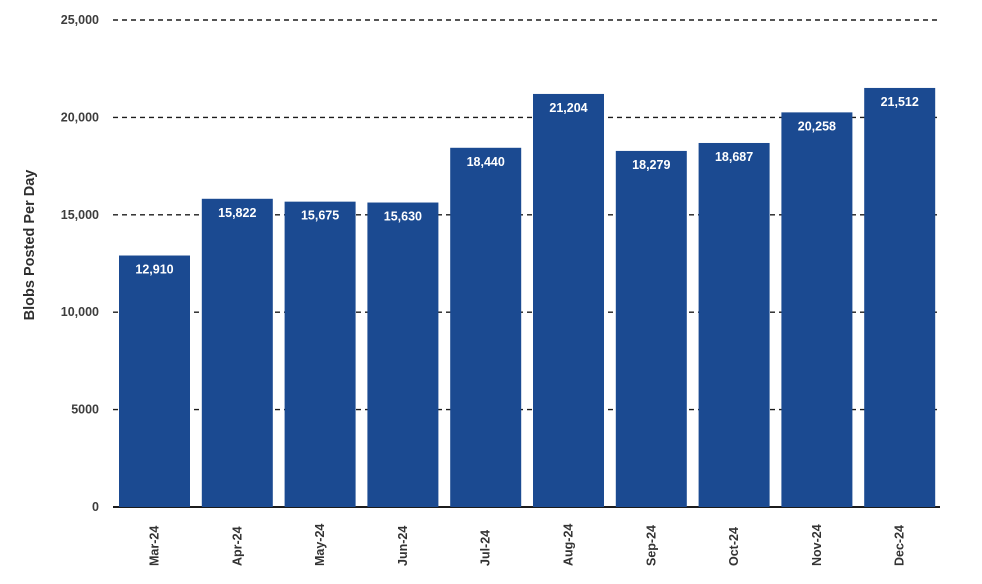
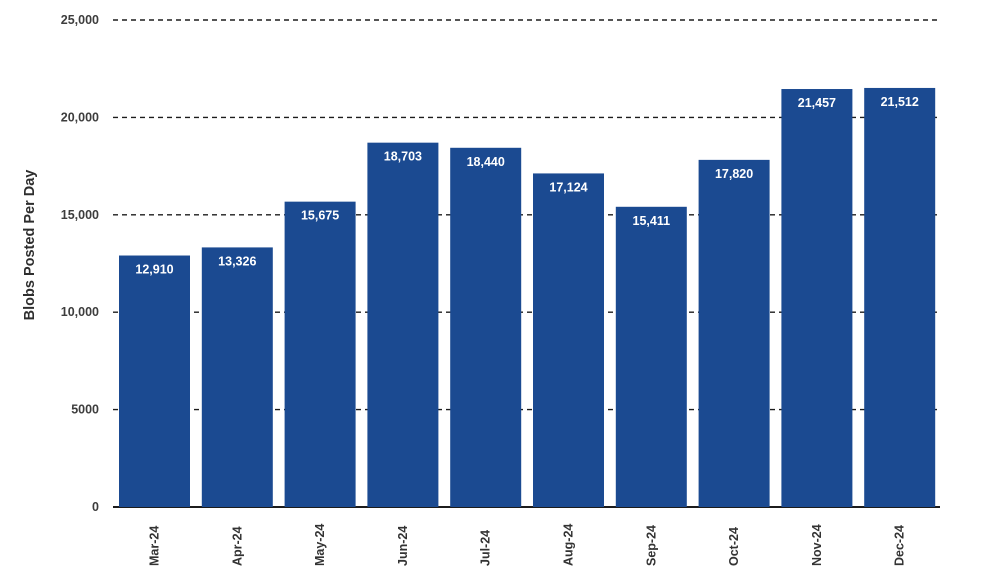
Apr-24: 15,822 -> 13,326
Jun-24: 15,630 -> 18,703
Aug-24: 21,204 -> 17,124
Sep-24: 18,279 -> 15,411
Oct-24: 18,687 -> 17,820
Nov-24: 20,258 -> 21,457
